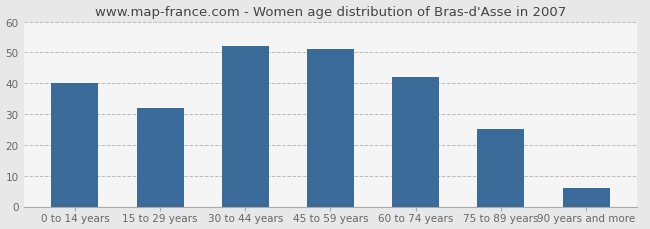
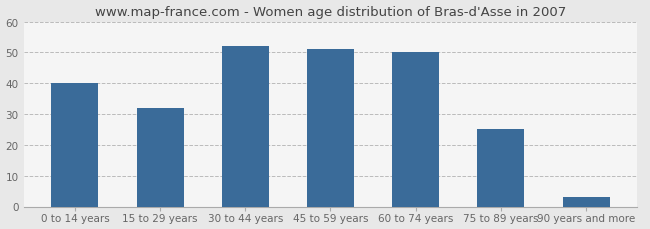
60 to 74 years: 42 -> 50
90 years and more: 6 -> 3
